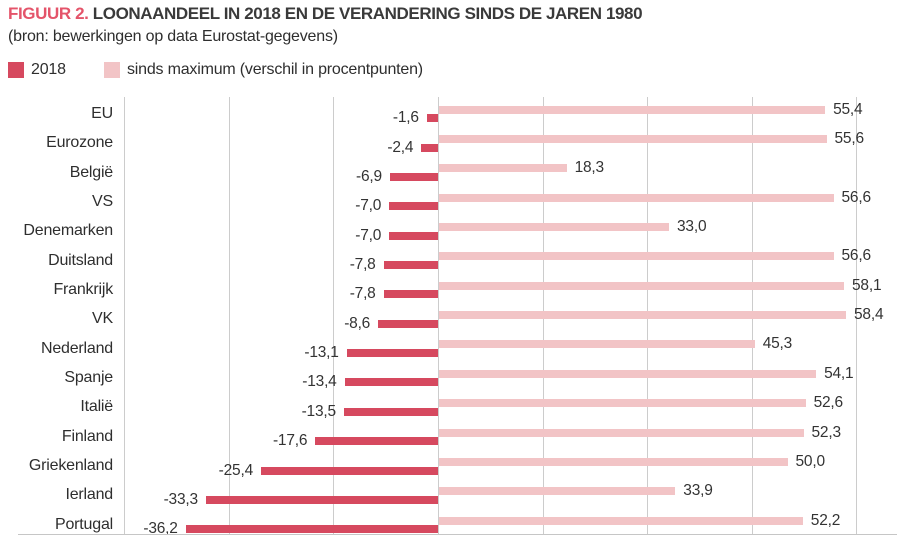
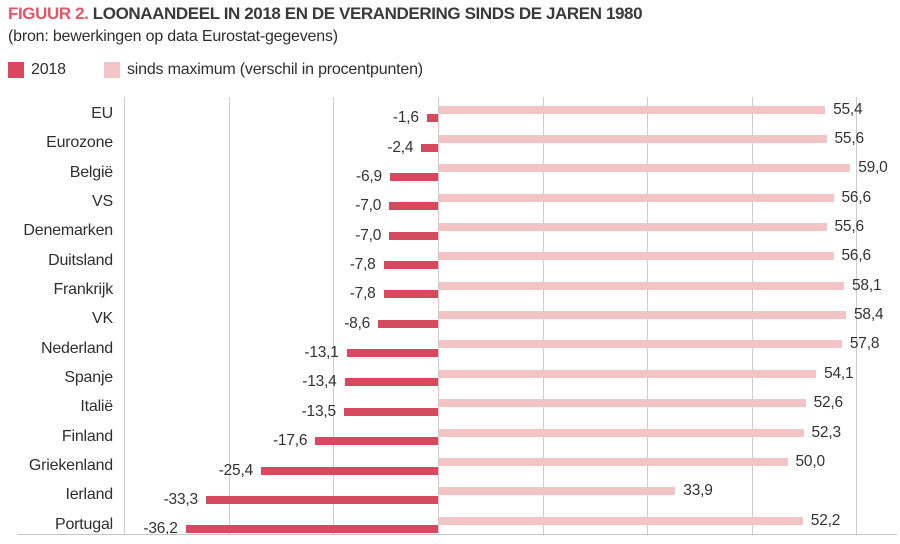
sinds maximum (verschil in procentpunten)/België: 18,3 -> 59,0
sinds maximum (verschil in procentpunten)/Denemarken: 33,0 -> 55,6
sinds maximum (verschil in procentpunten)/Nederland: 45,3 -> 57,8
